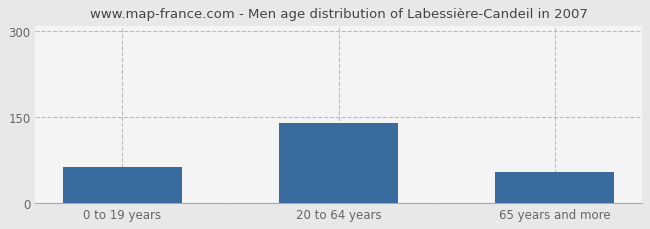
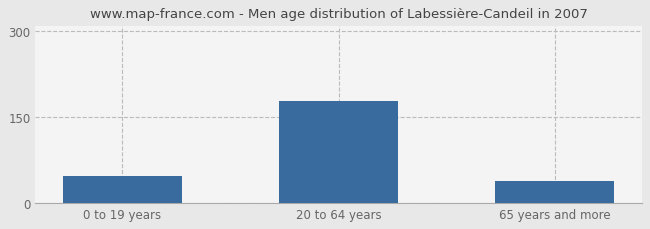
0 to 19 years: 62 -> 47
20 to 64 years: 140 -> 179
65 years and more: 54 -> 38
